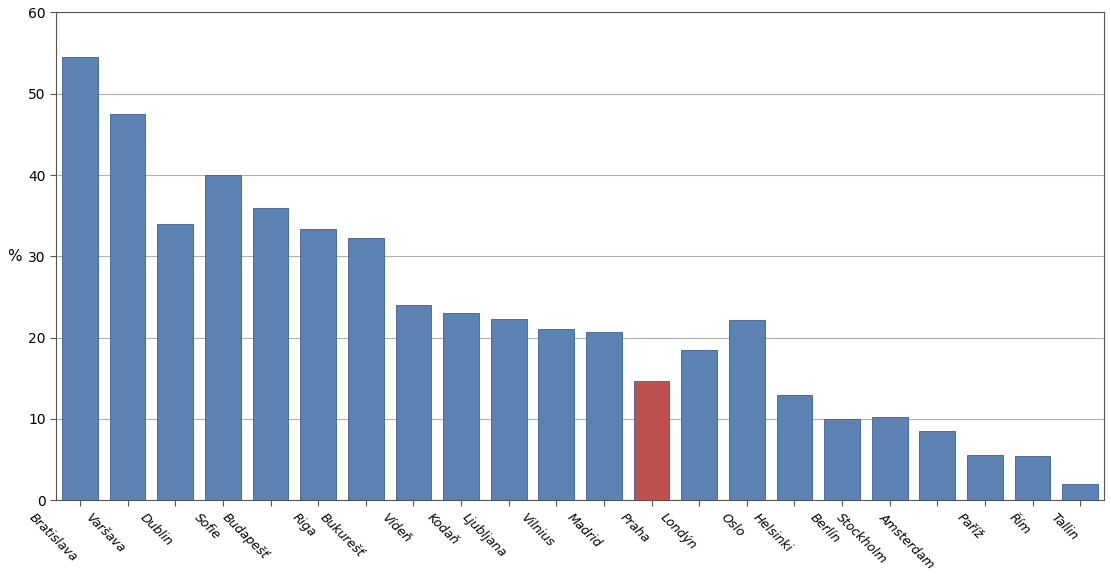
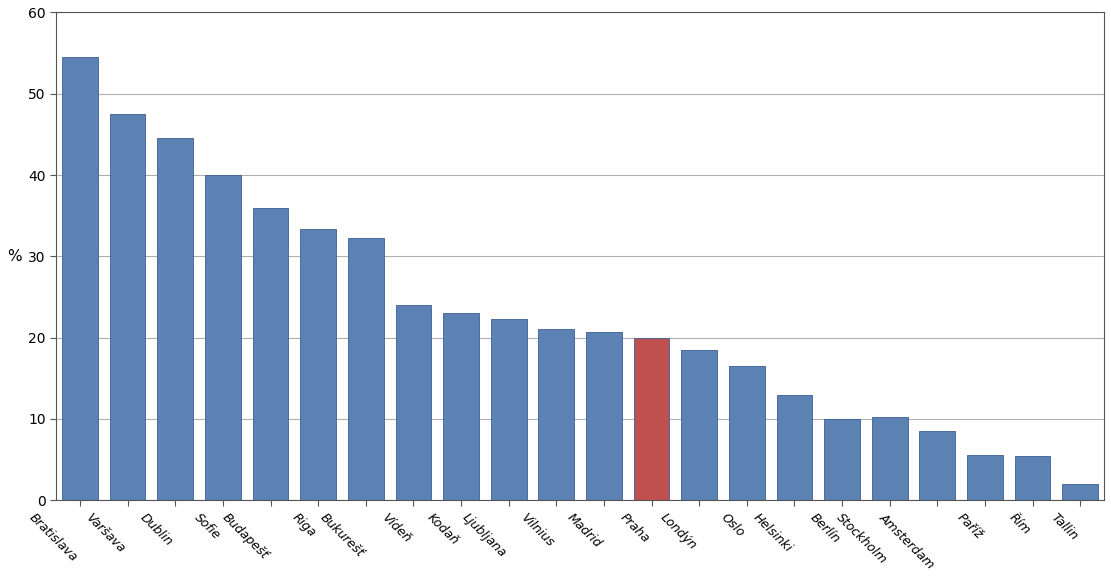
Dublin: 34.0 -> 44.5
Praha: 14.6 -> 20.0
Oslo: 22.2 -> 16.5
